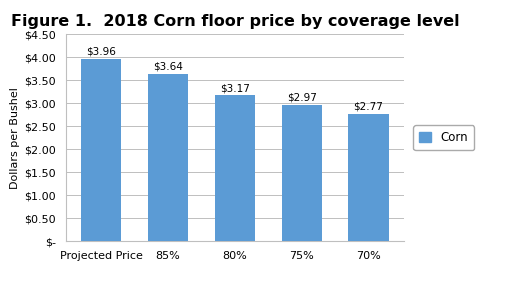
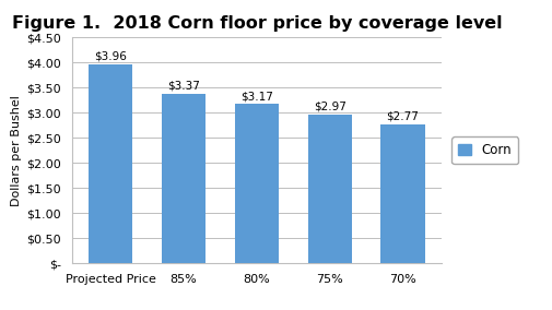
85%: $3.64 -> $3.37
